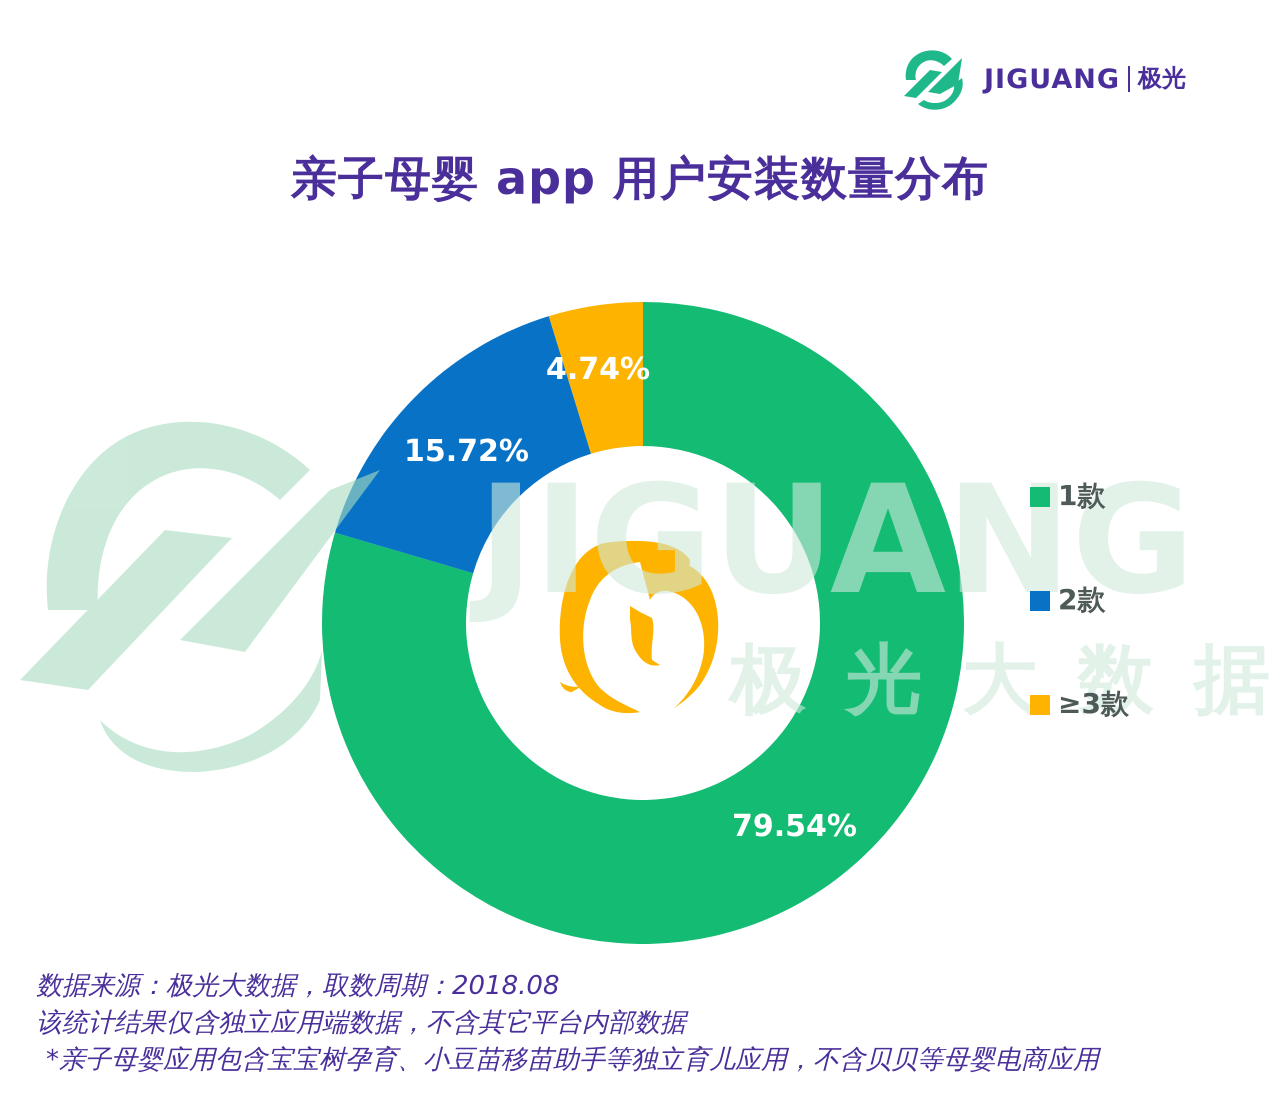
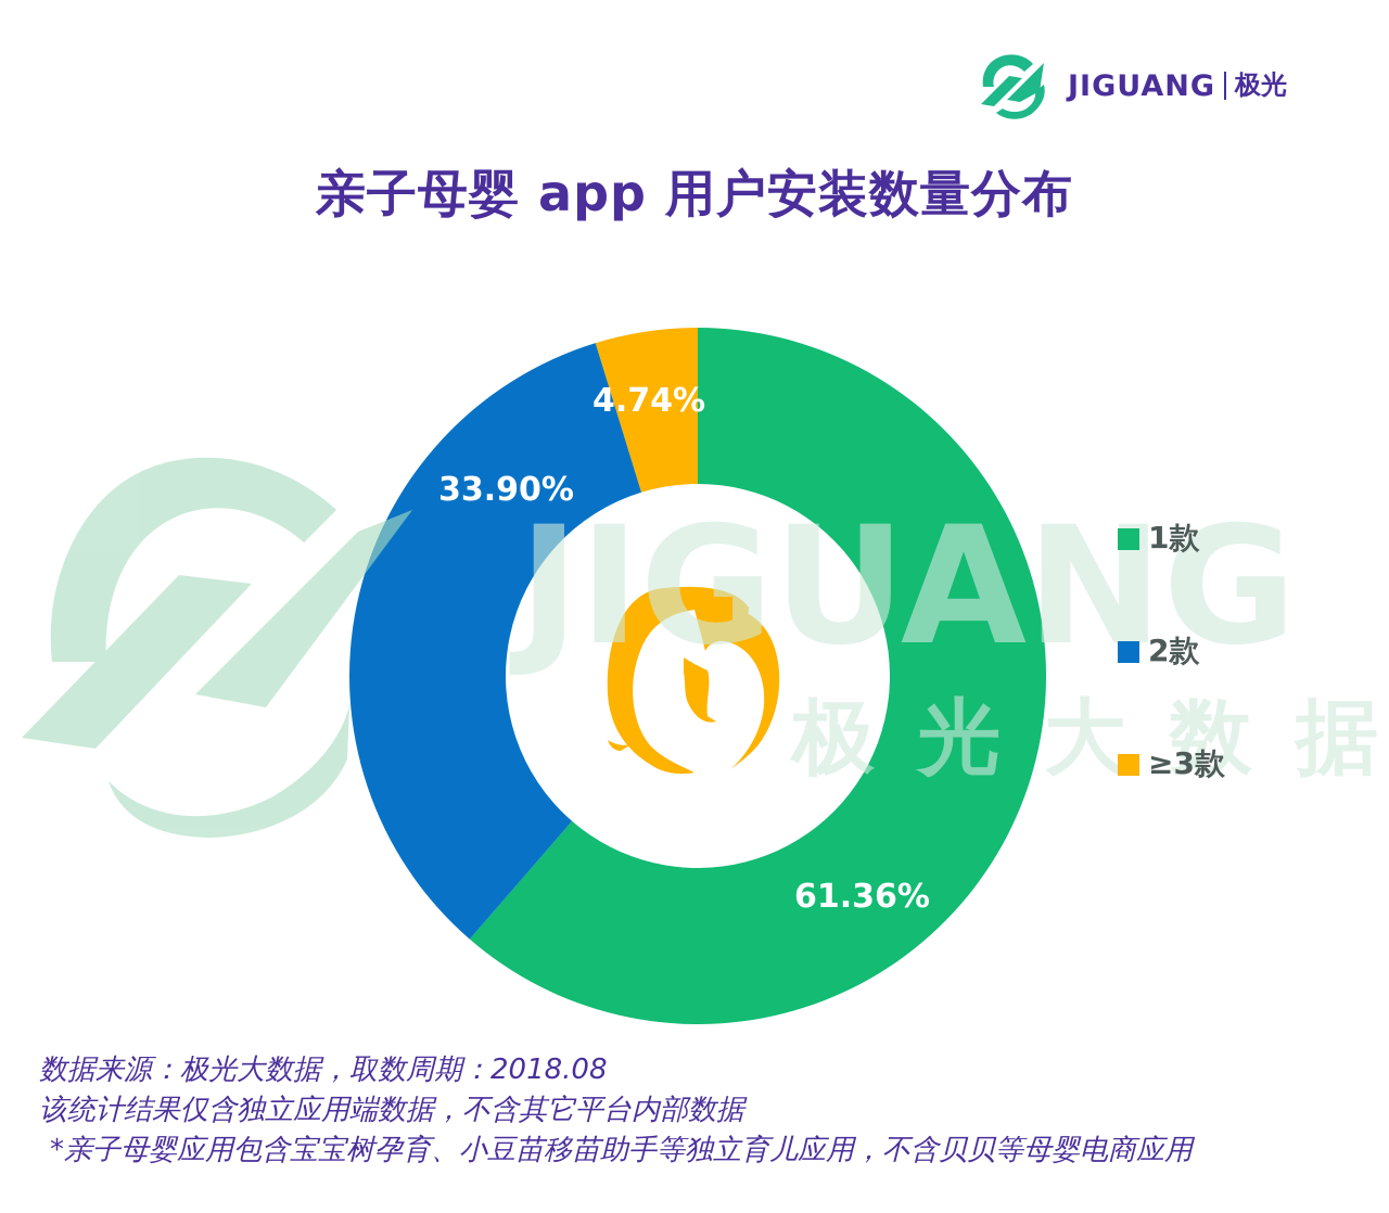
1款: 79.54% -> 61.36%
2款: 15.72% -> 33.90%
